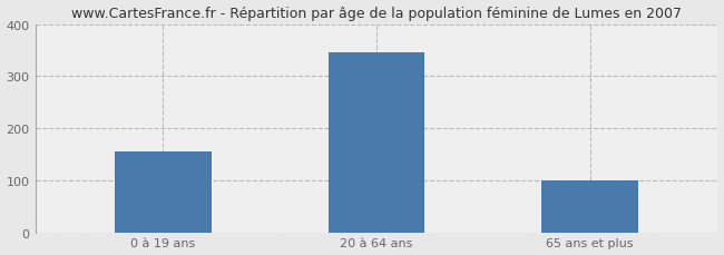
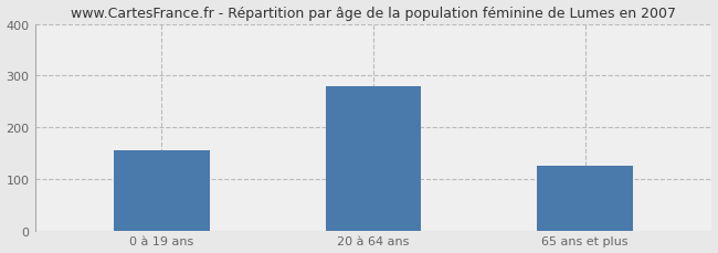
20 à 64 ans: 345 -> 280
65 ans et plus: 100 -> 125
